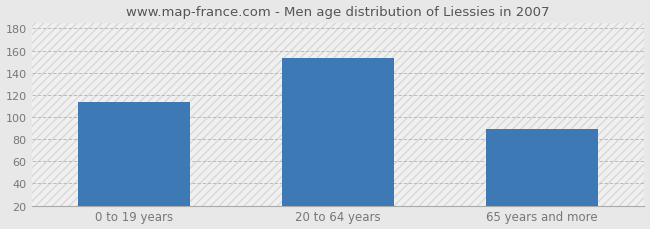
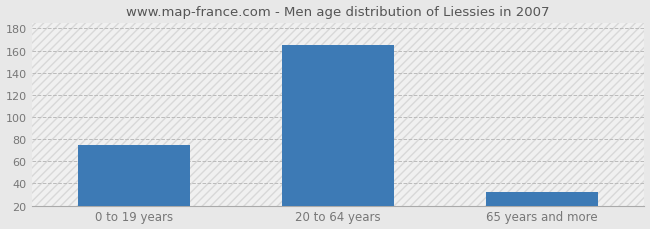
0 to 19 years: 114 -> 75
20 to 64 years: 153 -> 165
65 years and more: 89 -> 32
